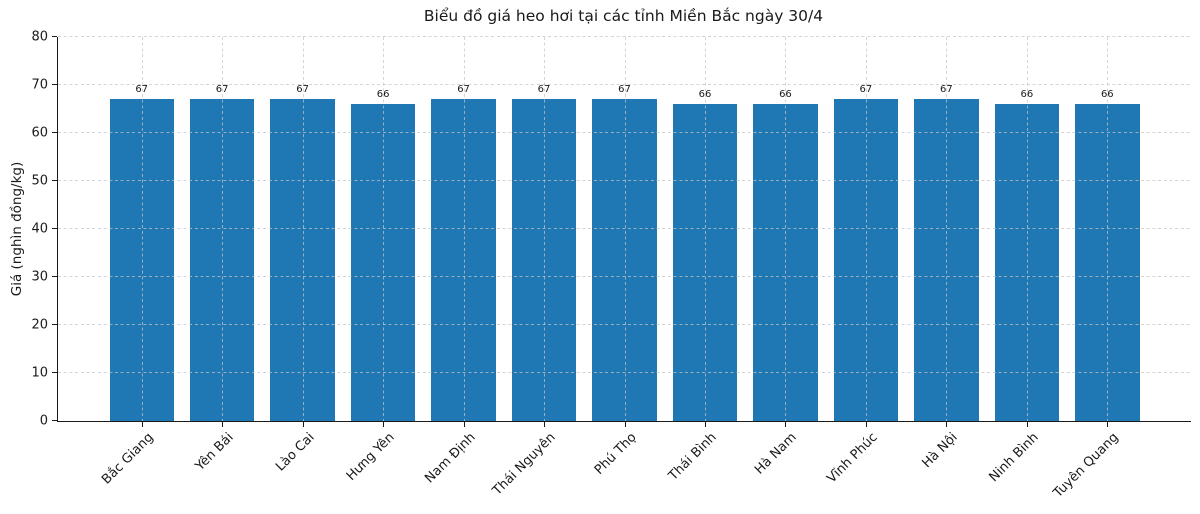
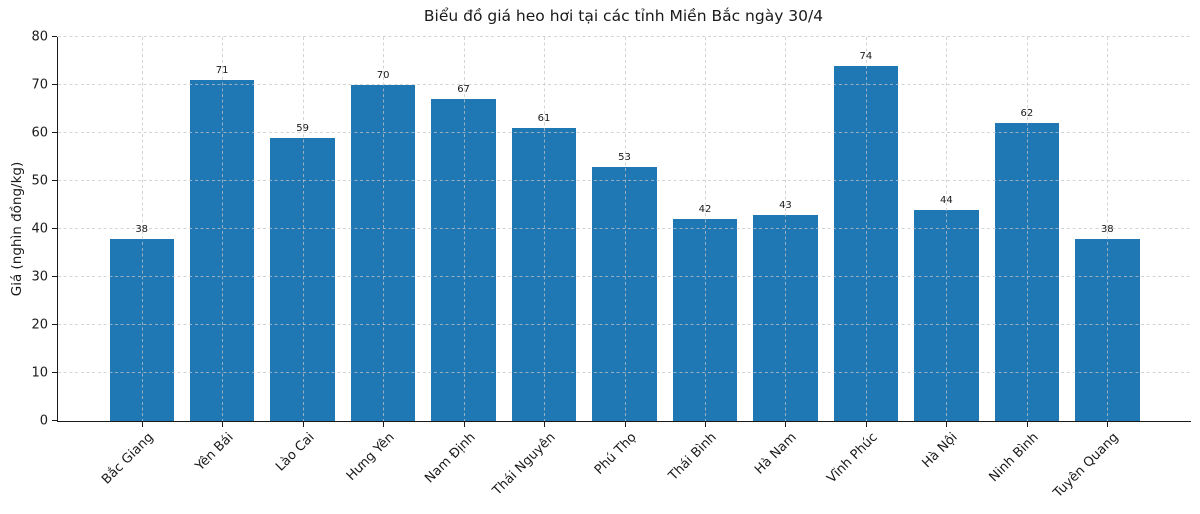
Bắc Giang: 67 -> 38
Yên Bái: 67 -> 71
Lào Cai: 67 -> 59
Hưng Yên: 66 -> 70
Thái Nguyên: 67 -> 61
Phú Thọ: 67 -> 53
Thái Bình: 66 -> 42
Hà Nam: 66 -> 43
Vĩnh Phúc: 67 -> 74
Hà Nội: 67 -> 44
Ninh Bình: 66 -> 62
Tuyên Quang: 66 -> 38
